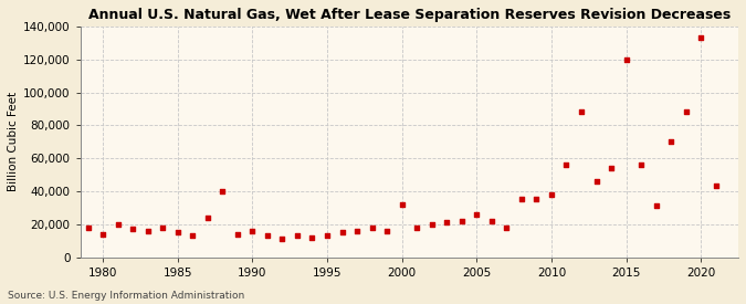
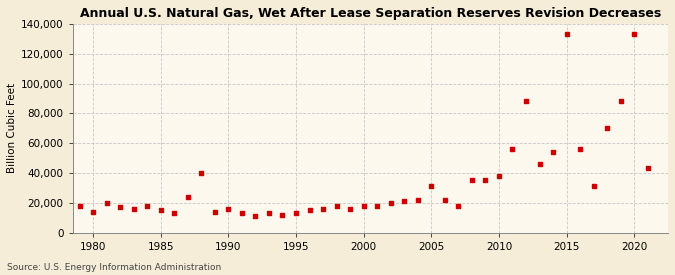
2000: 32,000 -> 18,000
2005: 26,000 -> 31,000
2015: 120,000 -> 133,000
